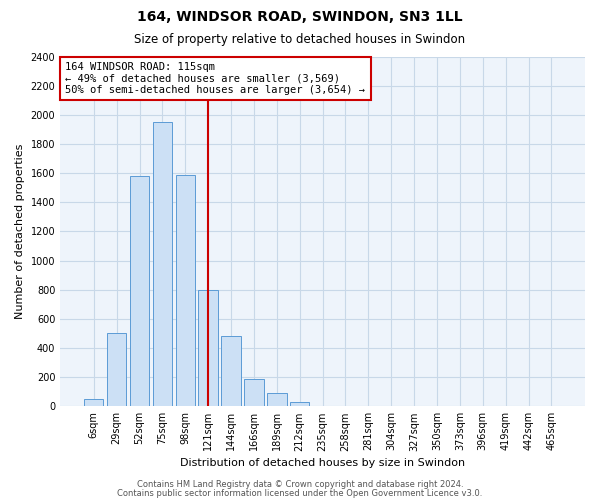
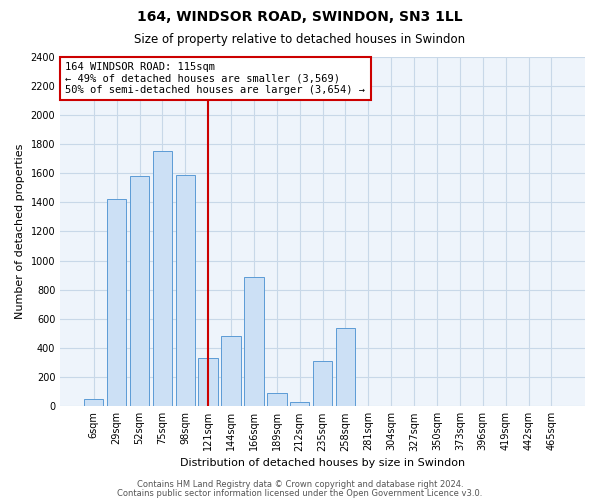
29sqm: 500 -> 1420
75sqm: 1950 -> 1750
121sqm: 800 -> 330
166sqm: 190 -> 890
235sqm: 0 -> 310
258sqm: 0 -> 540
